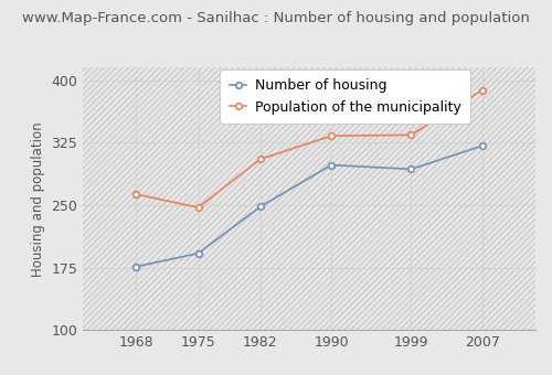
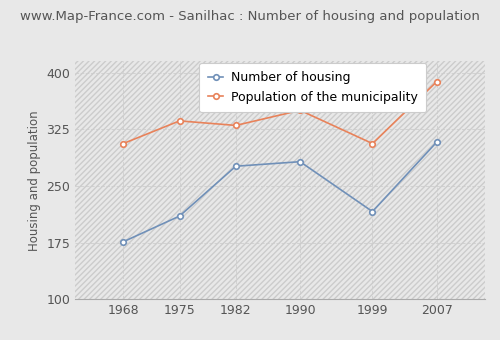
Population of the municipality/1968: 263 -> 306
Number of housing/1975: 192 -> 210
Population of the municipality/1975: 247 -> 336
Number of housing/1982: 248 -> 276
Population of the municipality/1982: 305 -> 330
Number of housing/1990: 298 -> 282
Population of the municipality/1990: 333 -> 350
Number of housing/1999: 293 -> 216
Population of the municipality/1999: 334 -> 306
Number of housing/2007: 321 -> 308
